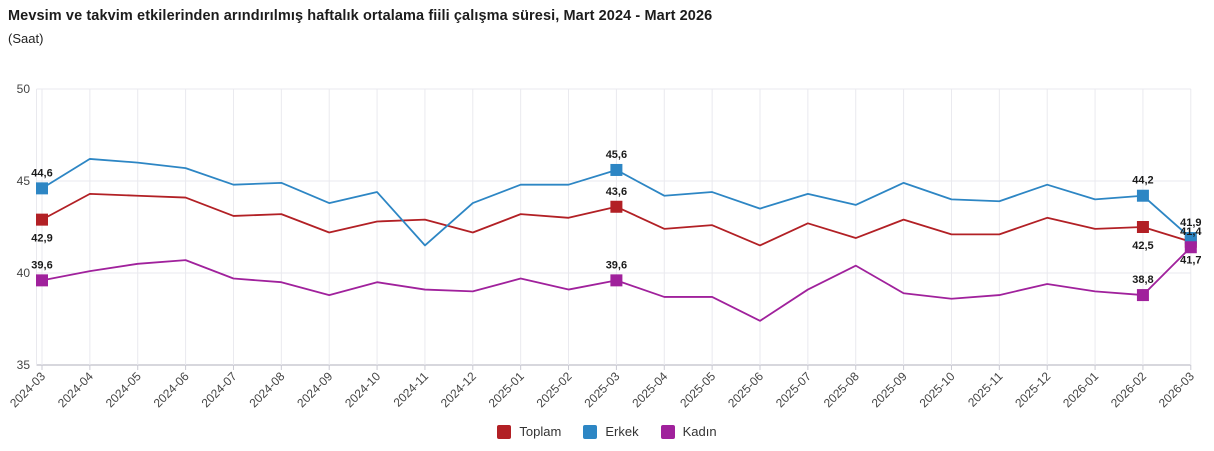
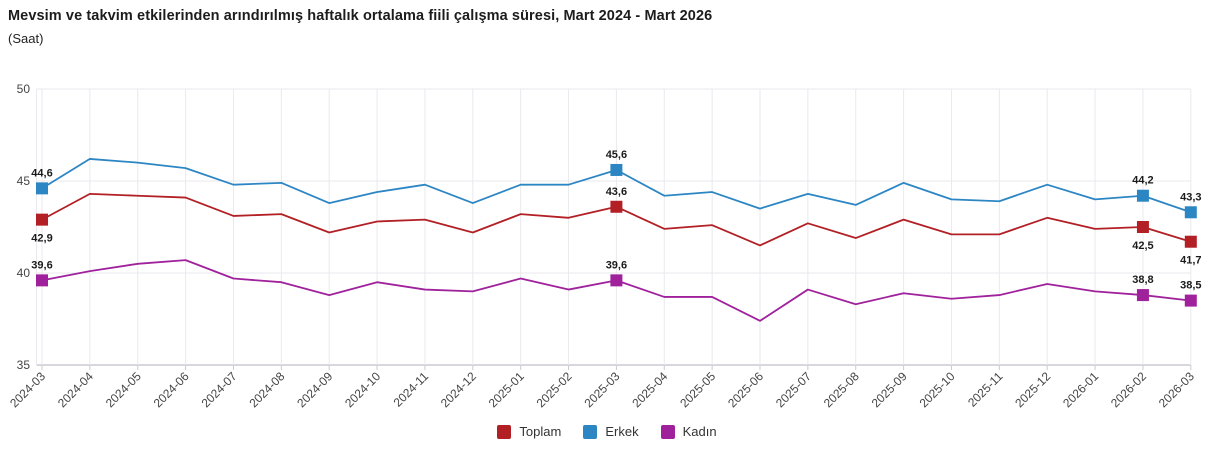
Erkek/2024-11: 41.5 -> 44.8
Kadın/2025-08: 40.4 -> 38.3
Erkek/2026-03: 41,9 -> 43,3
Kadın/2026-03: 41,4 -> 38,5
